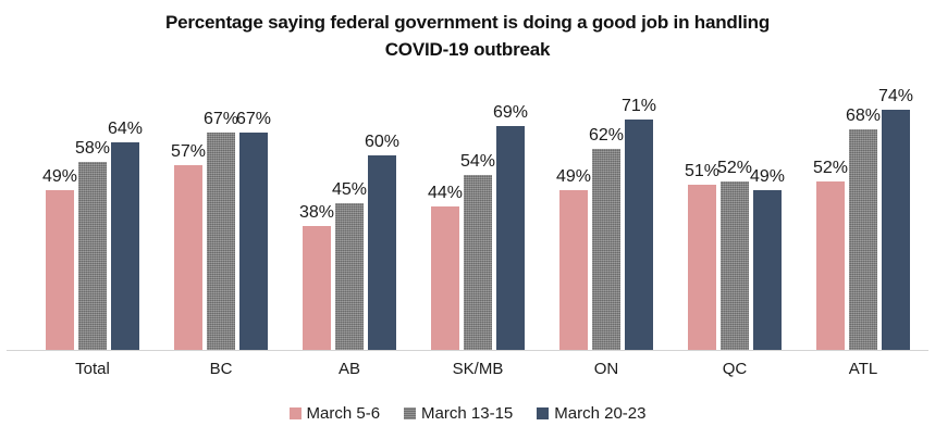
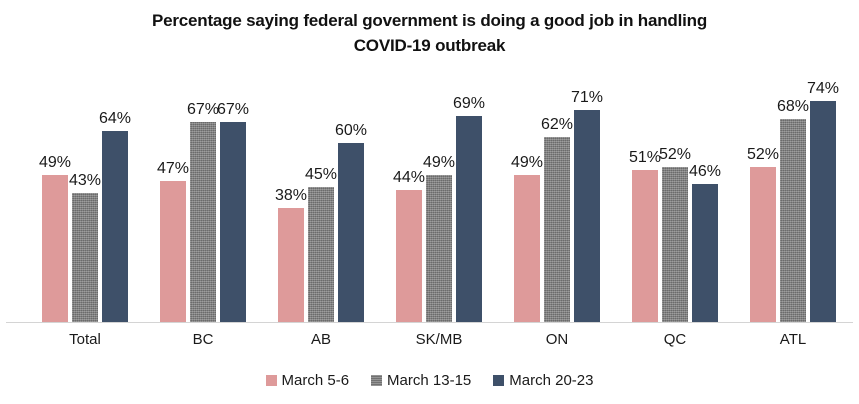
March 13-15/Total: 58% -> 43%
March 5-6/BC: 57% -> 47%
March 13-15/SK/MB: 54% -> 49%
March 20-23/QC: 49% -> 46%
